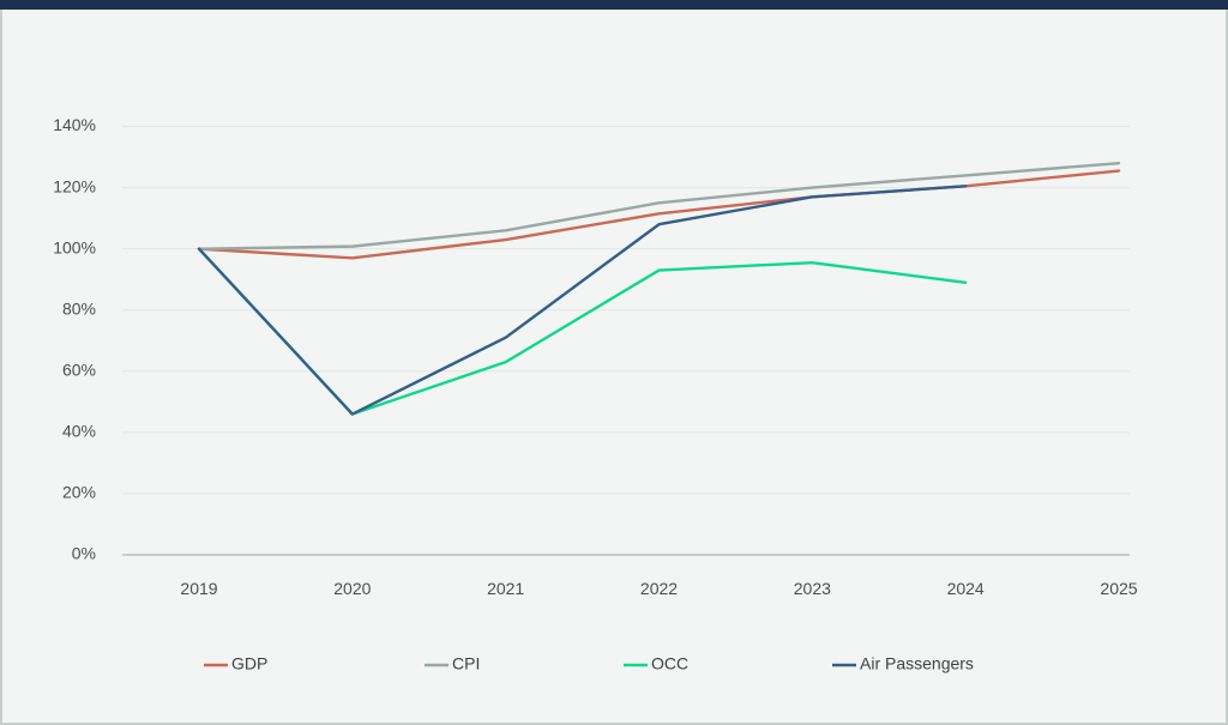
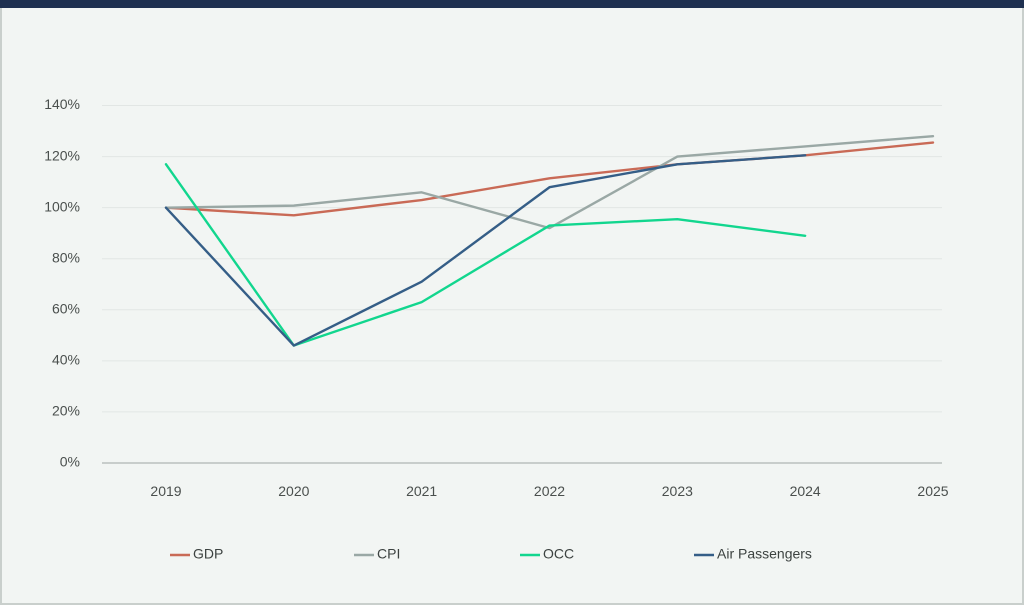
OCC/2019: 100% -> 117%
CPI/2022: 115% -> 92%
